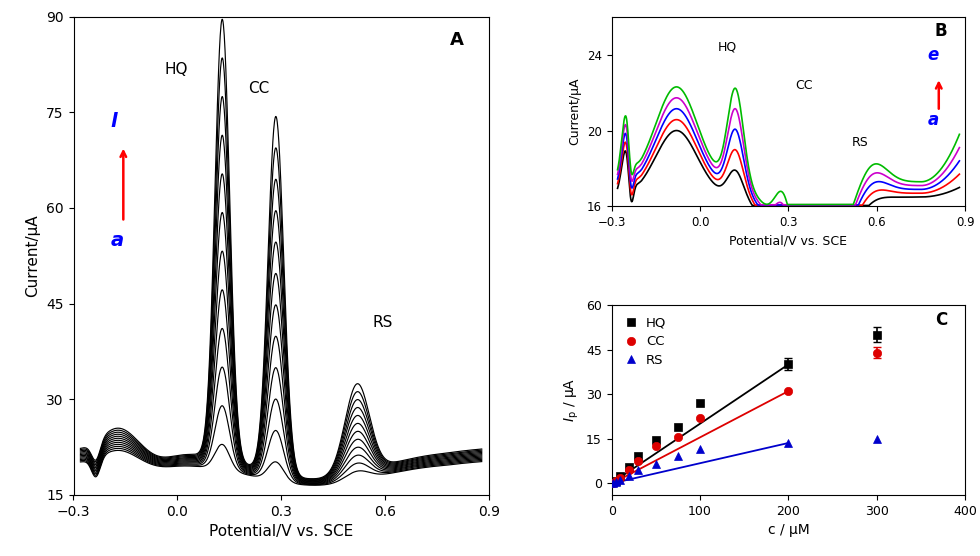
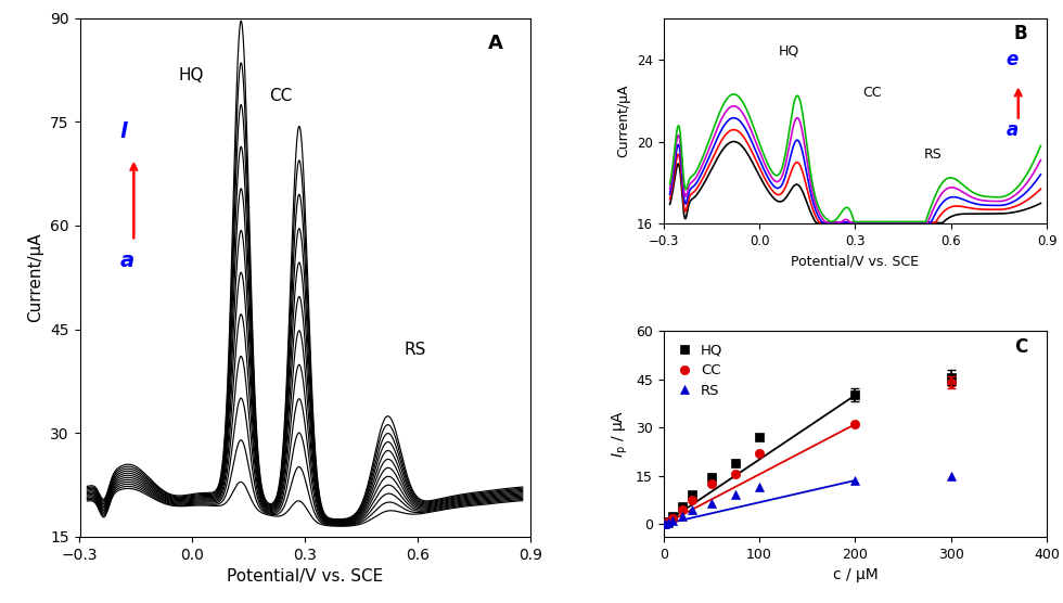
HQ/300: 50.0 -> 45.5
